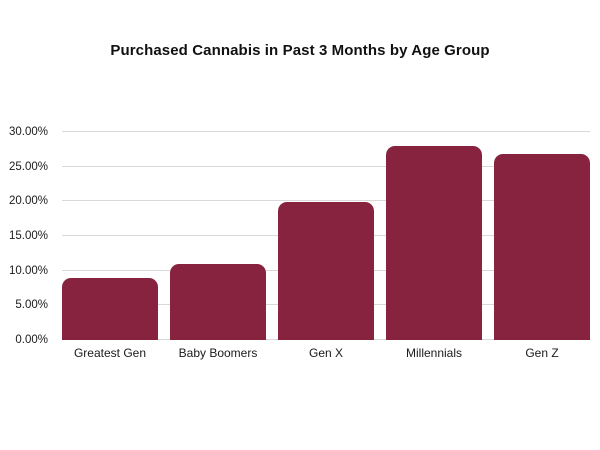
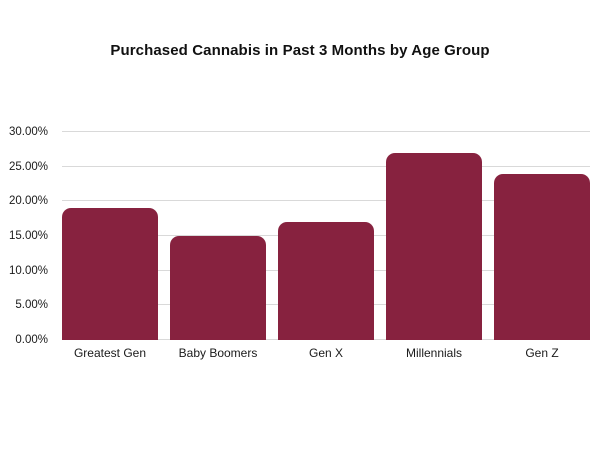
Greatest Gen: 9% -> 19%
Baby Boomers: 11% -> 15%
Gen X: 20% -> 17%
Millennials: 28% -> 27%
Gen Z: 27% -> 24%
